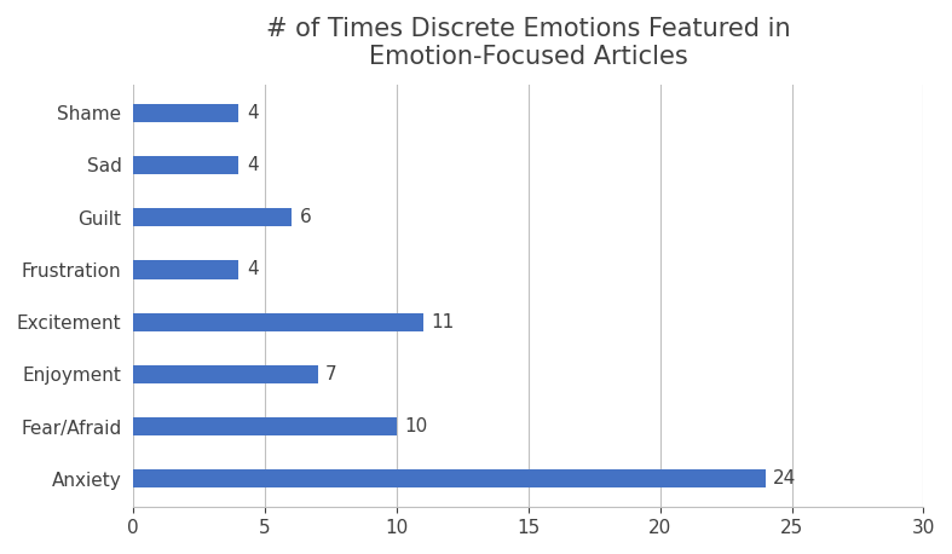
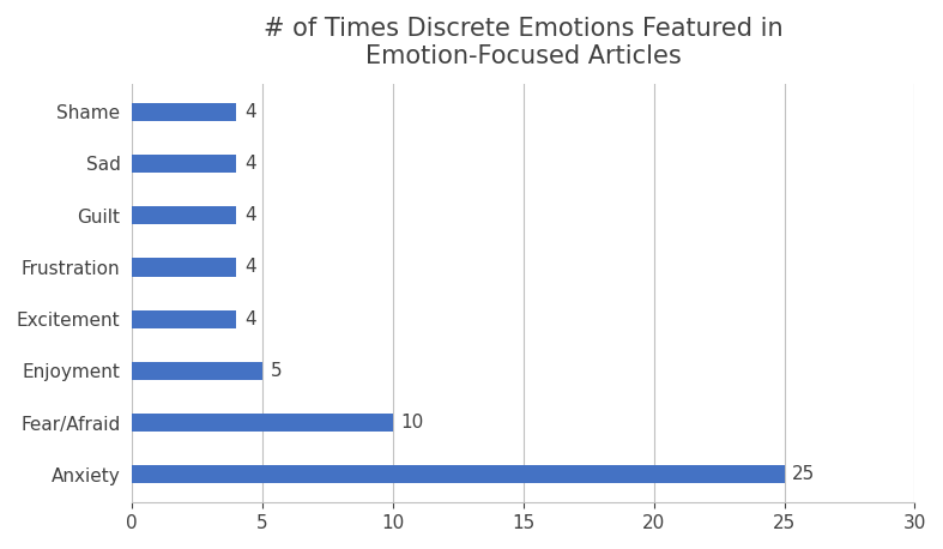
Guilt: 6 -> 4
Excitement: 11 -> 4
Enjoyment: 7 -> 5
Anxiety: 24 -> 25
